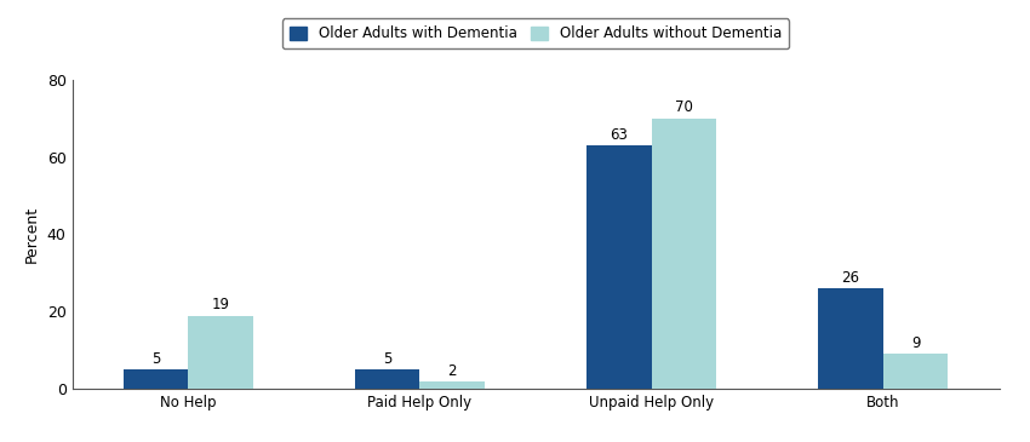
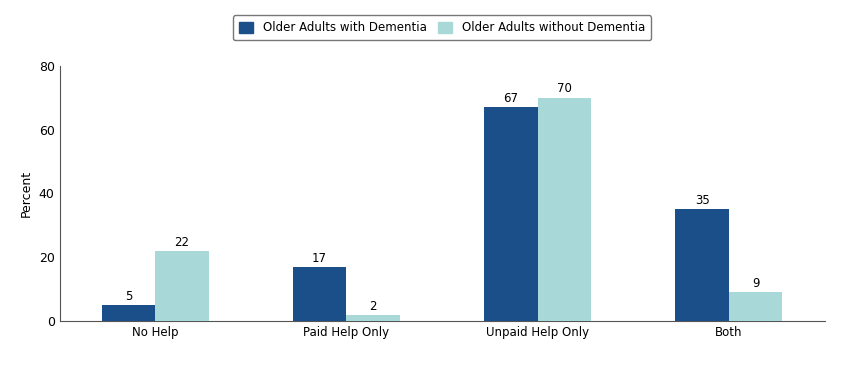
Older Adults without Dementia/No Help: 19 -> 22
Older Adults with Dementia/Paid Help Only: 5 -> 17
Older Adults with Dementia/Unpaid Help Only: 63 -> 67
Older Adults with Dementia/Both: 26 -> 35
